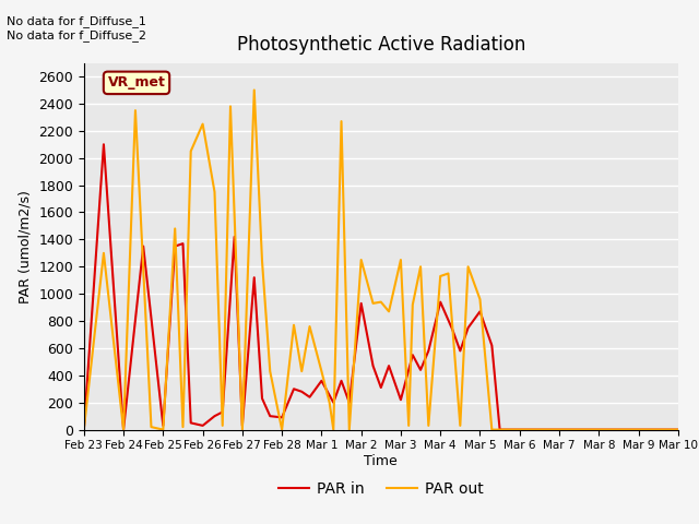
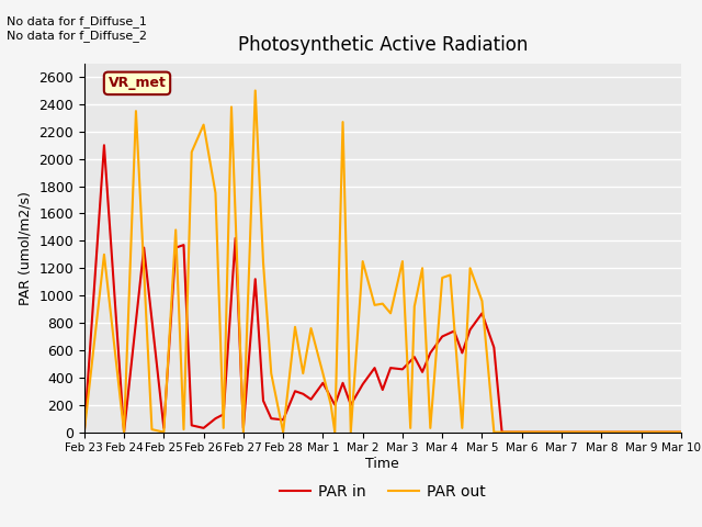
PAR in/Mar 2: 930 -> 350
PAR in/Mar 3: 220 -> 460
PAR in/Mar 4: 940 -> 700
